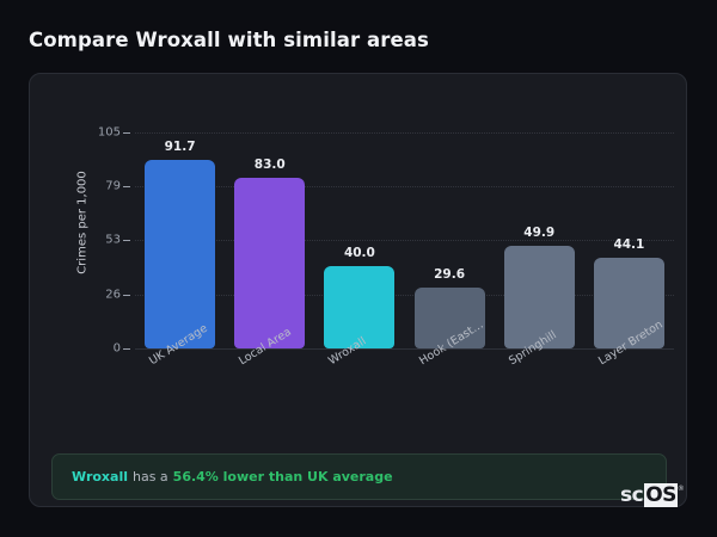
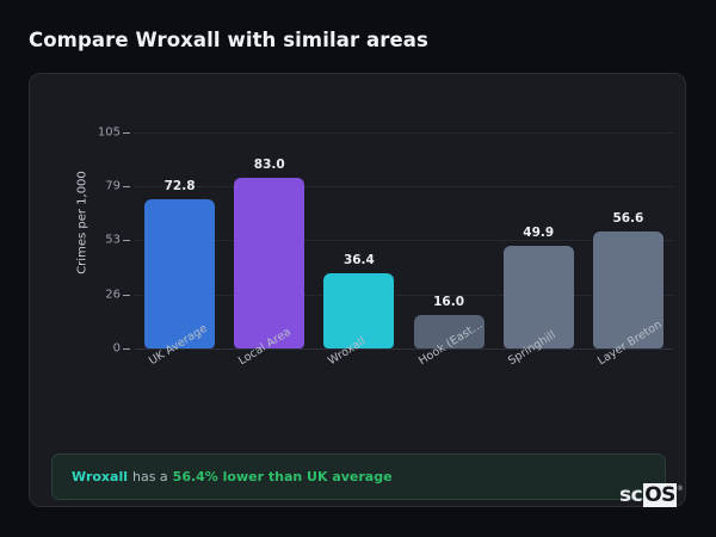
UK Average: 91.7 -> 72.8
Wroxall: 40.0 -> 36.4
Hook (East…: 29.6 -> 16.0
Layer Breton: 44.1 -> 56.6
